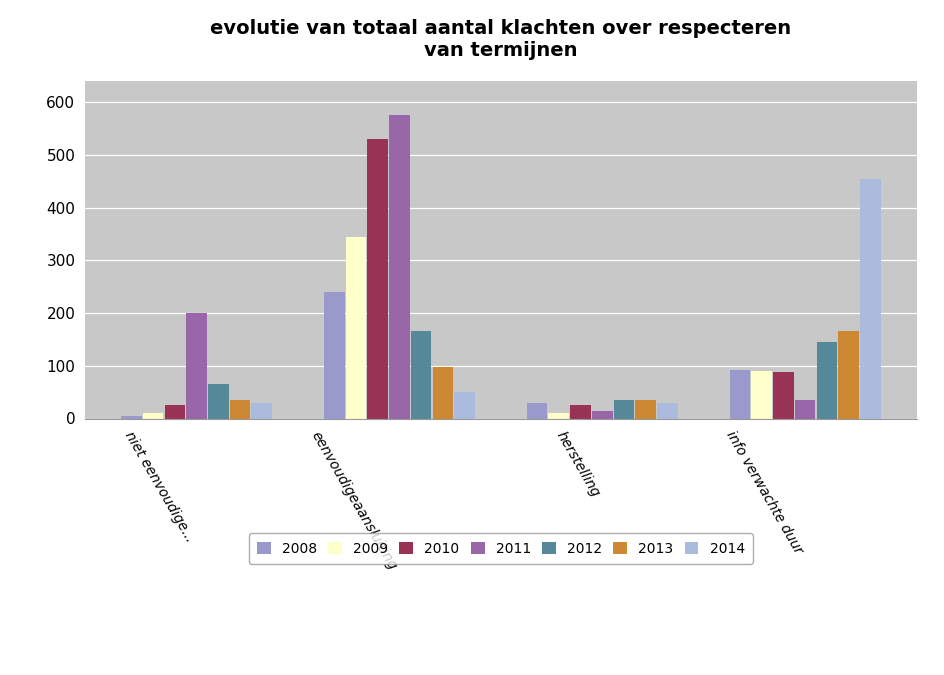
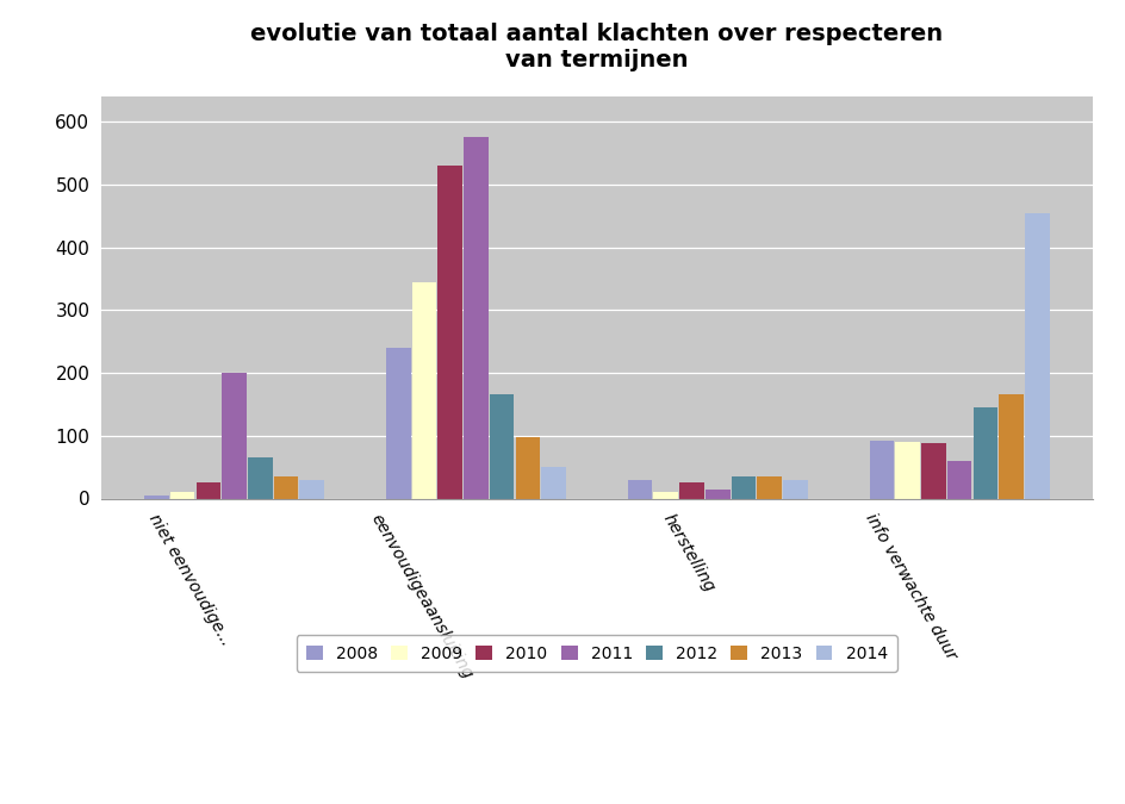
2011/info verwachte duur: 35 -> 60
